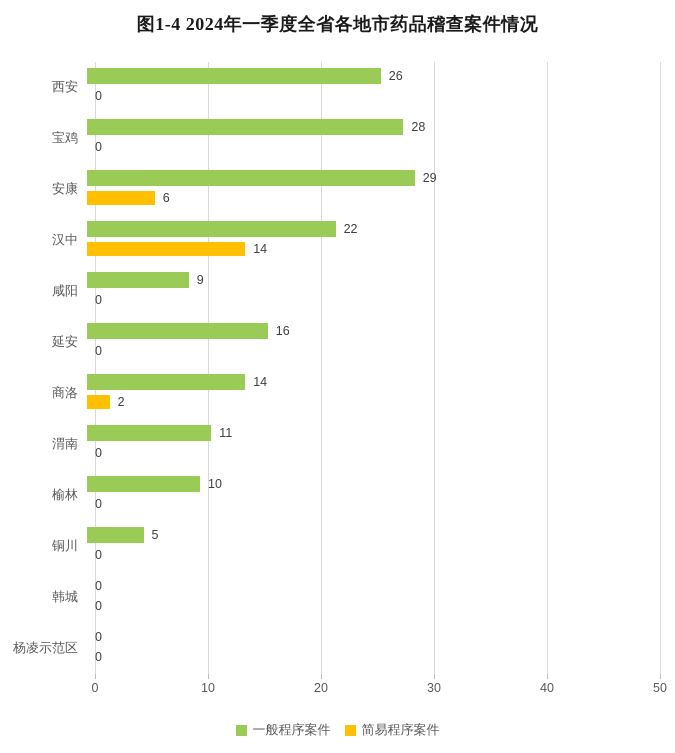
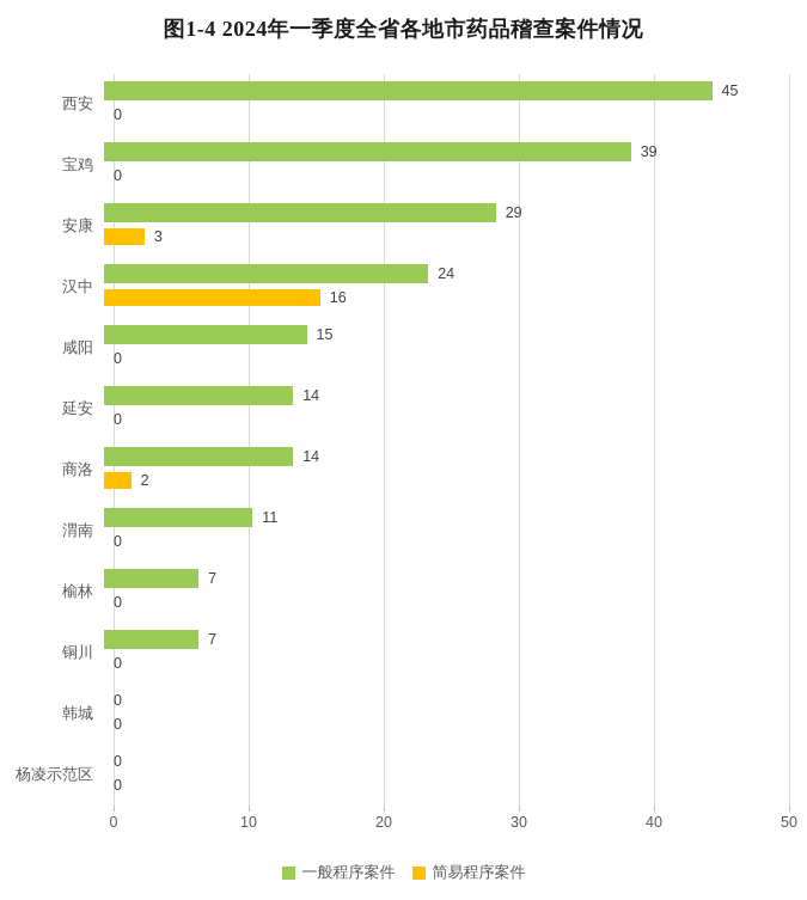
一般程序案件/西安: 26 -> 45
一般程序案件/宝鸡: 28 -> 39
简易程序案件/安康: 6 -> 3
一般程序案件/汉中: 22 -> 24
简易程序案件/汉中: 14 -> 16
一般程序案件/咸阳: 9 -> 15
一般程序案件/延安: 16 -> 14
一般程序案件/榆林: 10 -> 7
一般程序案件/铜川: 5 -> 7
